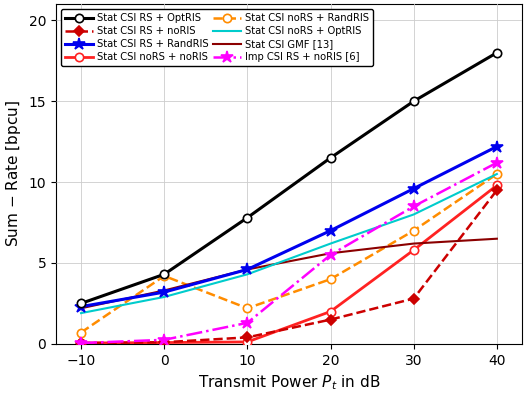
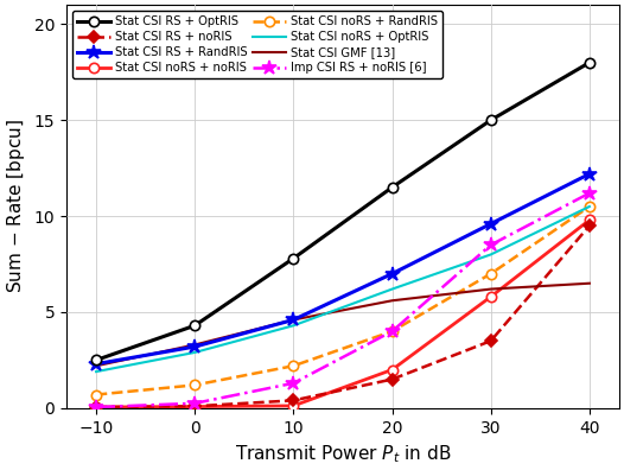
Stat CSI noRS + RandRIS/0: 4.2 -> 1.2
Imp CSI RS + noRIS [6]/20: 5.5 -> 4.0
Stat CSI RS + noRIS/30: 2.8 -> 3.5
